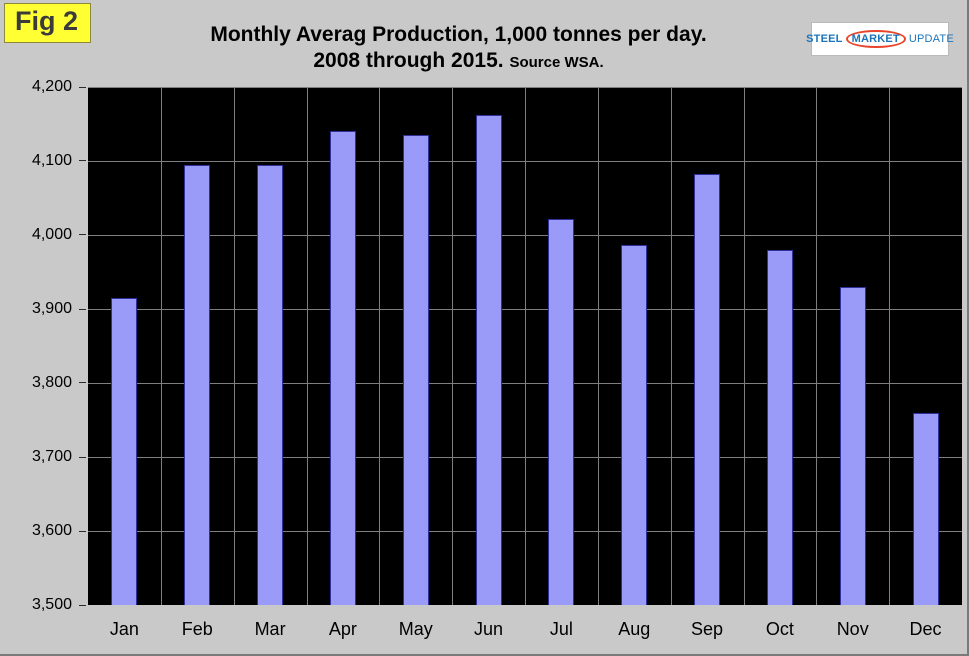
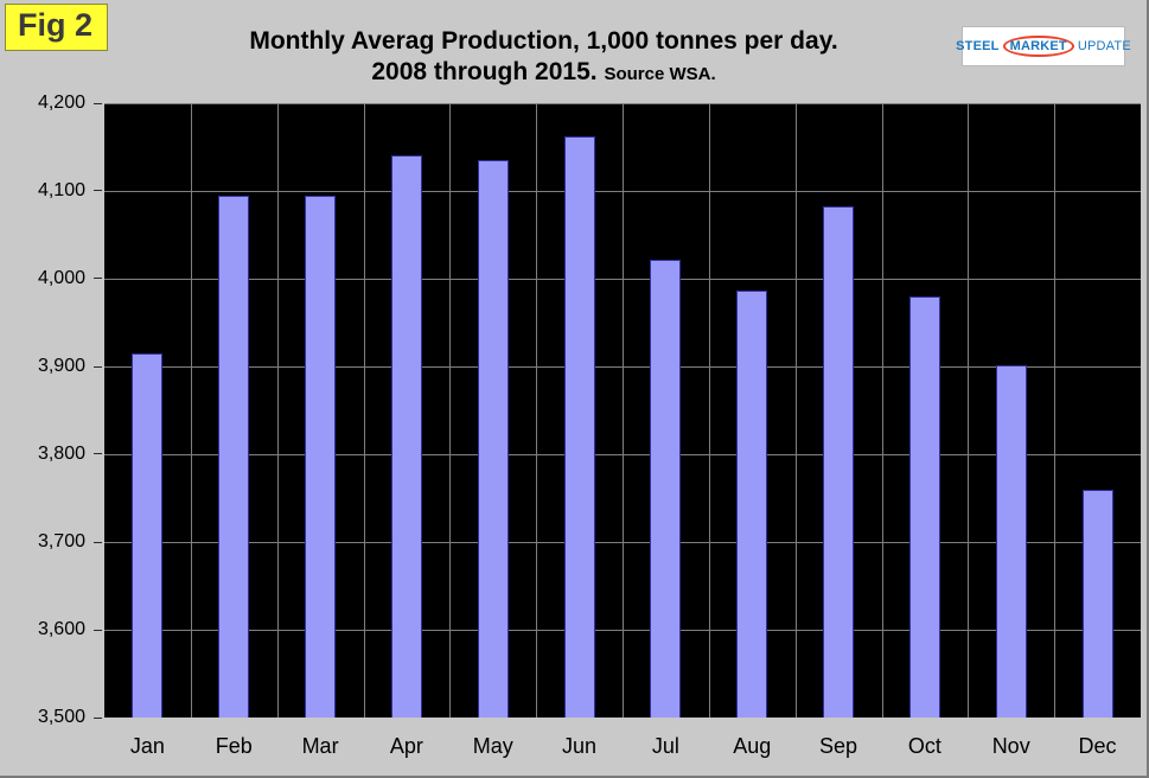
Nov: 3930 -> 3900
